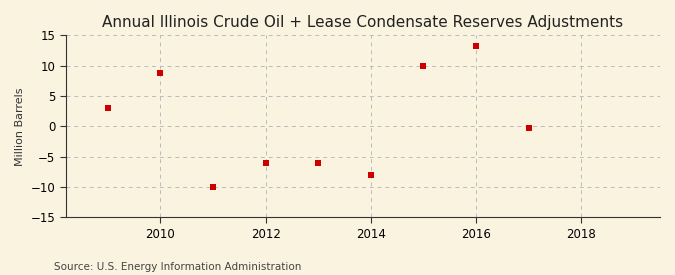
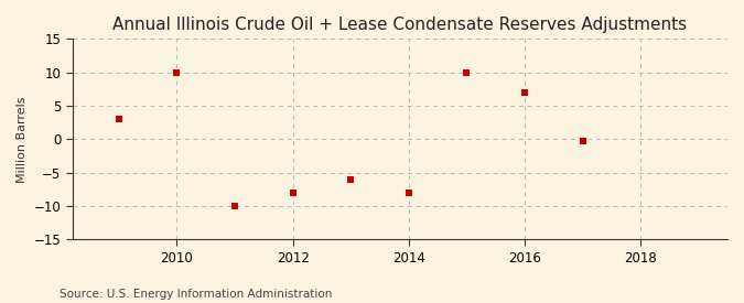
2010: 8.8 -> 10.0
2012: -6.0 -> -8.0
2016: 13.2 -> 7.0
